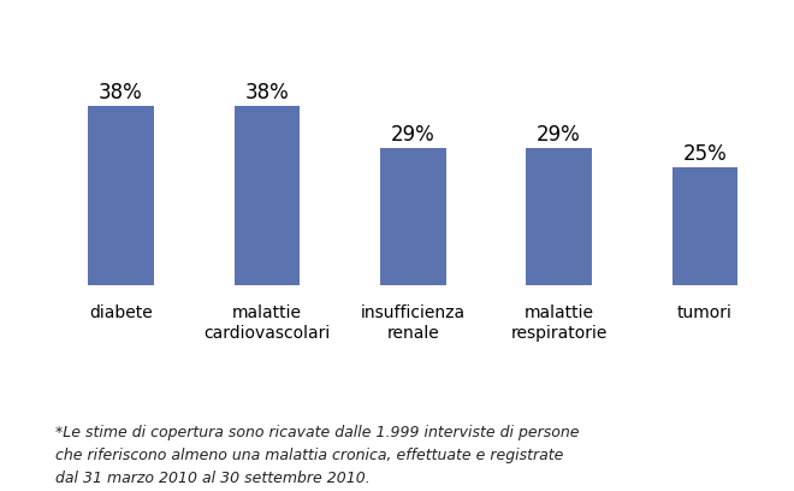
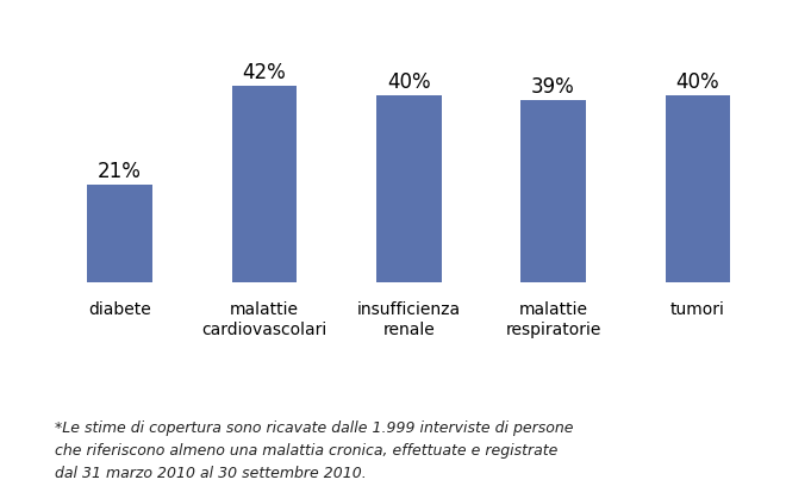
diabete: 38% -> 21%
malattie cardiovascolari: 38% -> 42%
insufficienza renale: 29% -> 40%
malattie respiratorie: 29% -> 39%
tumori: 25% -> 40%
